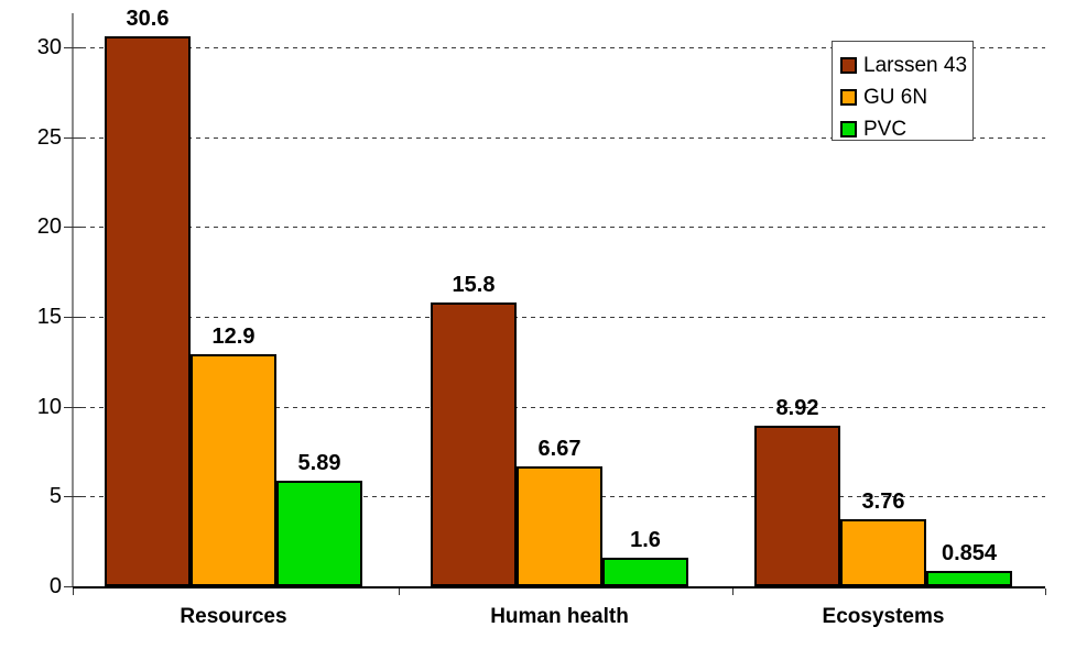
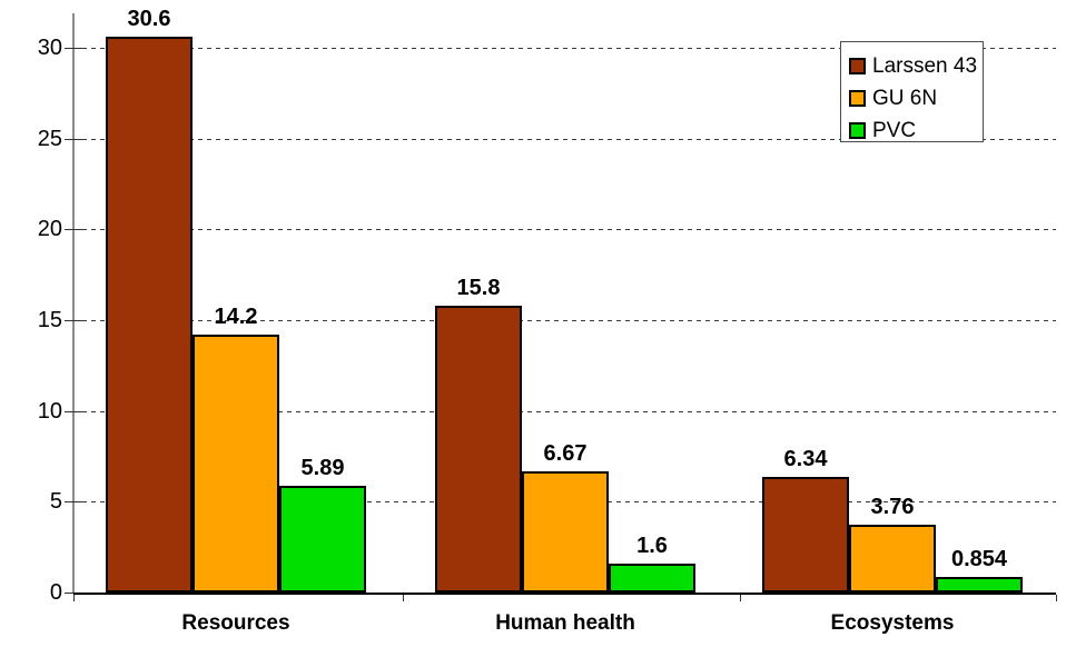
GU 6N/Resources: 12.9 -> 14.2
Larssen 43/Ecosystems: 8.92 -> 6.34
